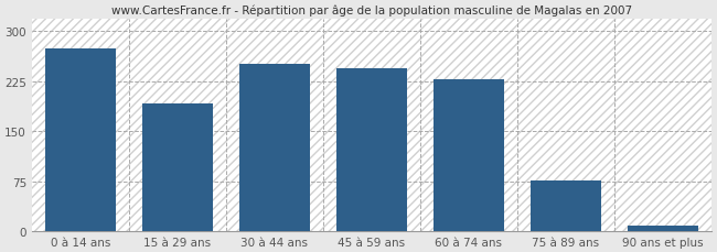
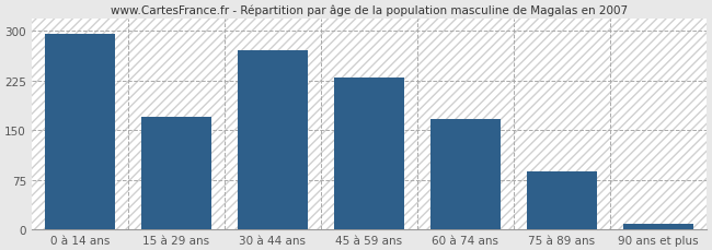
0 à 14 ans: 274 -> 296
15 à 29 ans: 192 -> 170
30 à 44 ans: 250 -> 271
45 à 59 ans: 244 -> 230
60 à 74 ans: 228 -> 166
75 à 89 ans: 76 -> 87
